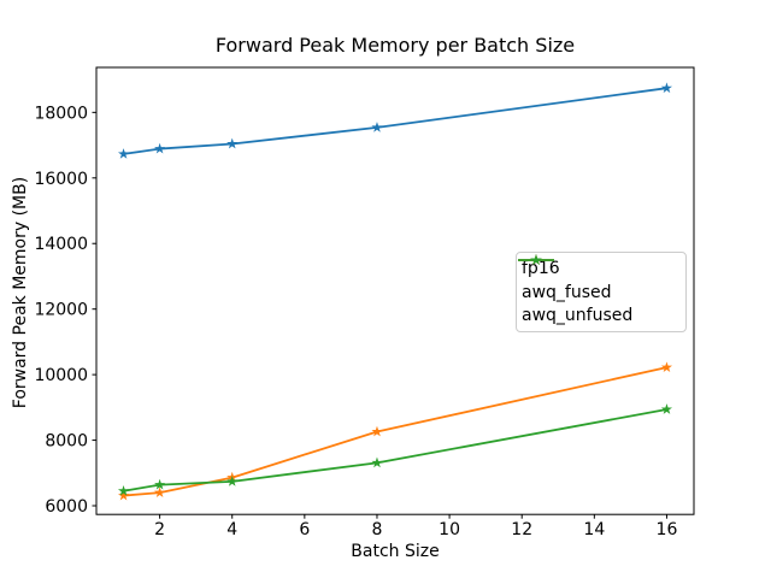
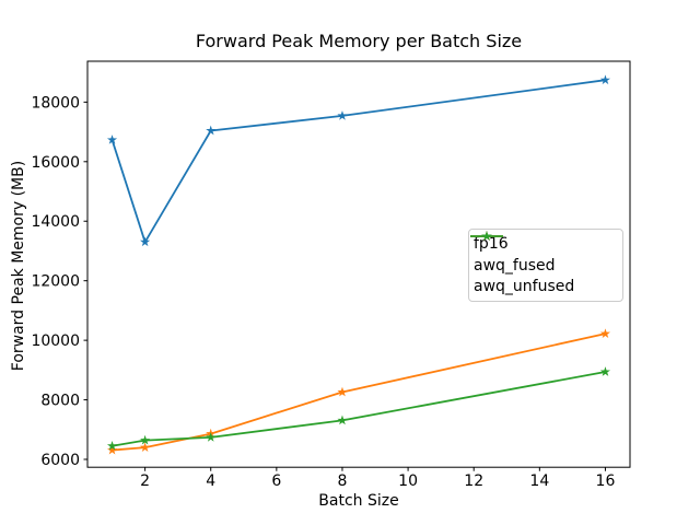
fp16/2: 16900 -> 13300
